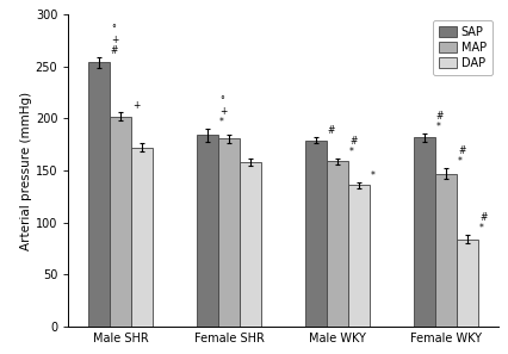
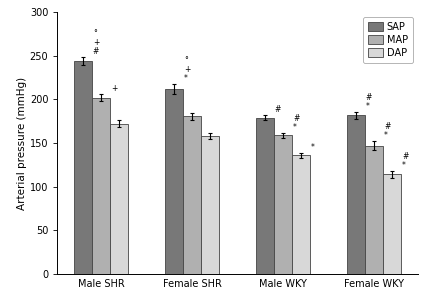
SAP/Male SHR: 254 -> 244
SAP/Female SHR: 184 -> 212
DAP/Female WKY: 84 -> 114
